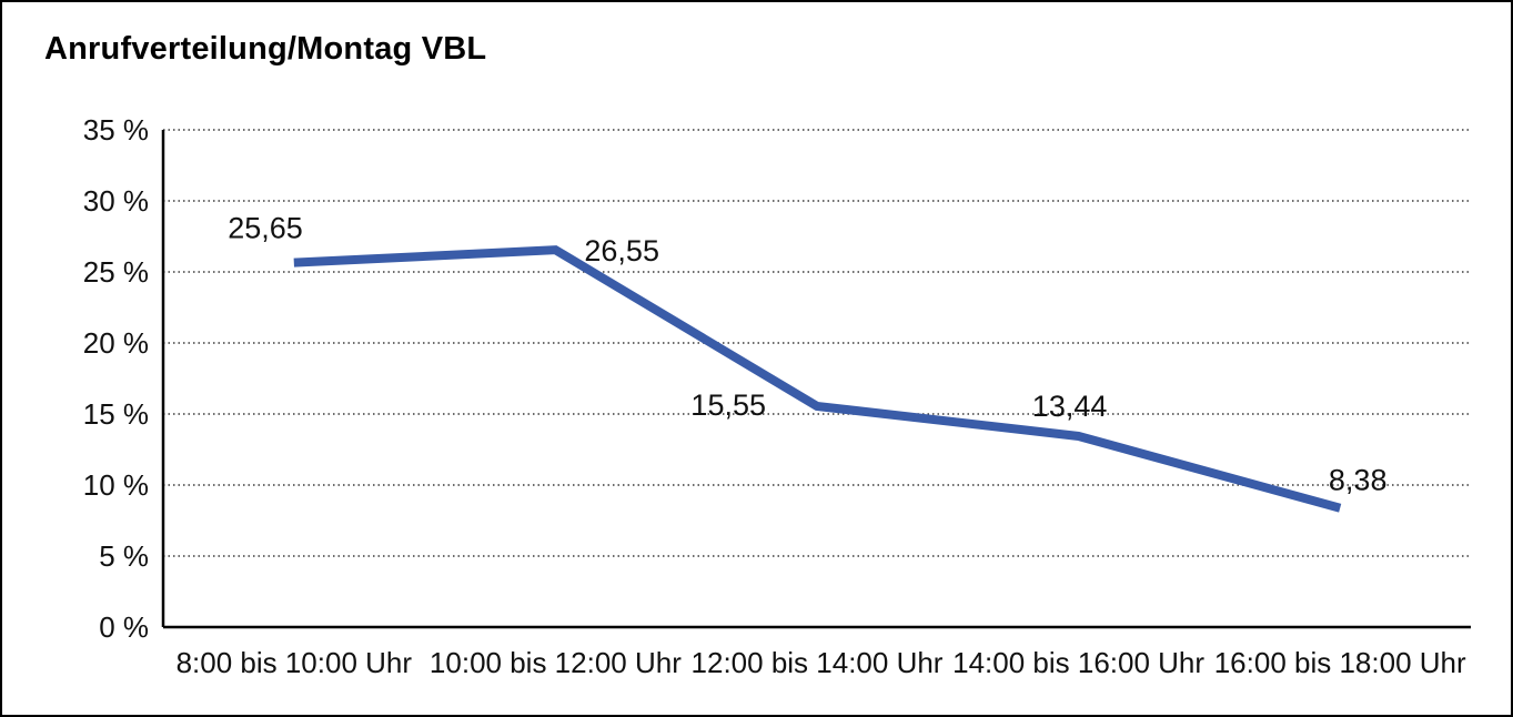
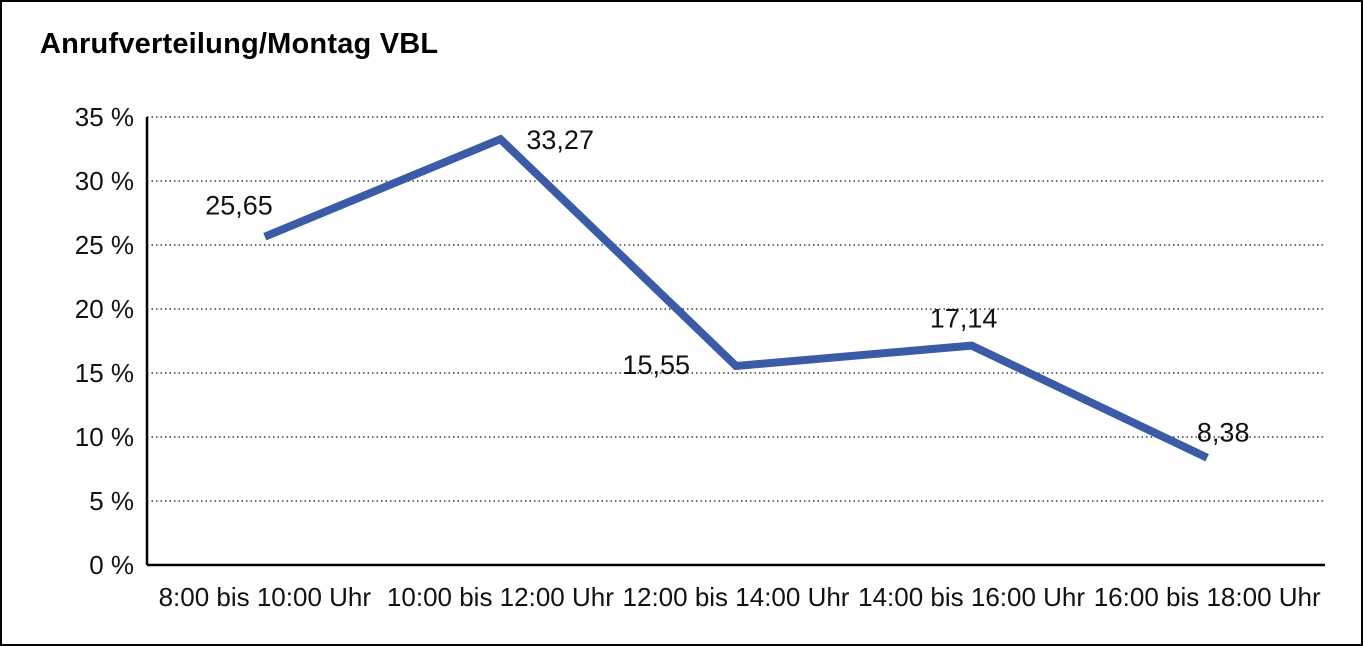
10:00 bis 12:00 Uhr: 26,55 -> 33,27
14:00 bis 16:00 Uhr: 13,44 -> 17,14
